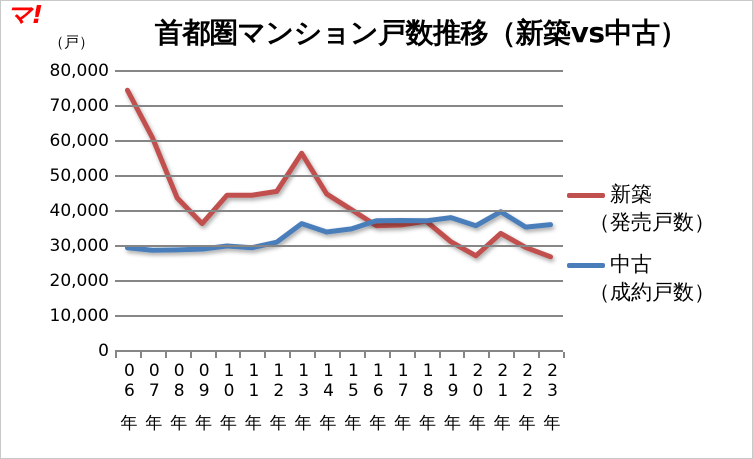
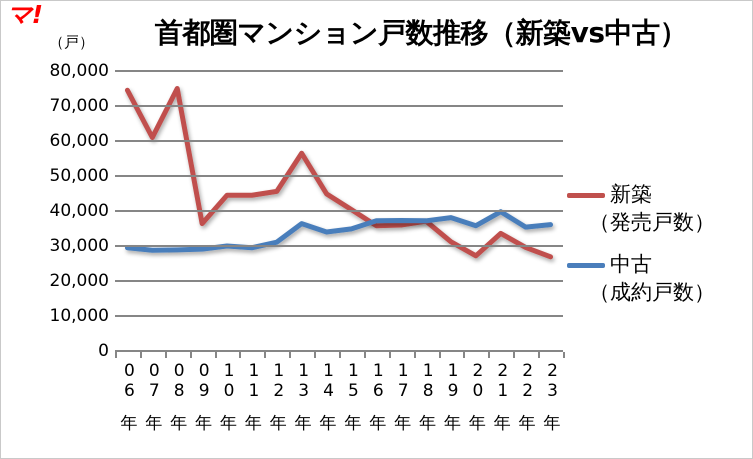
新築/08年: 44000 -> 75000
